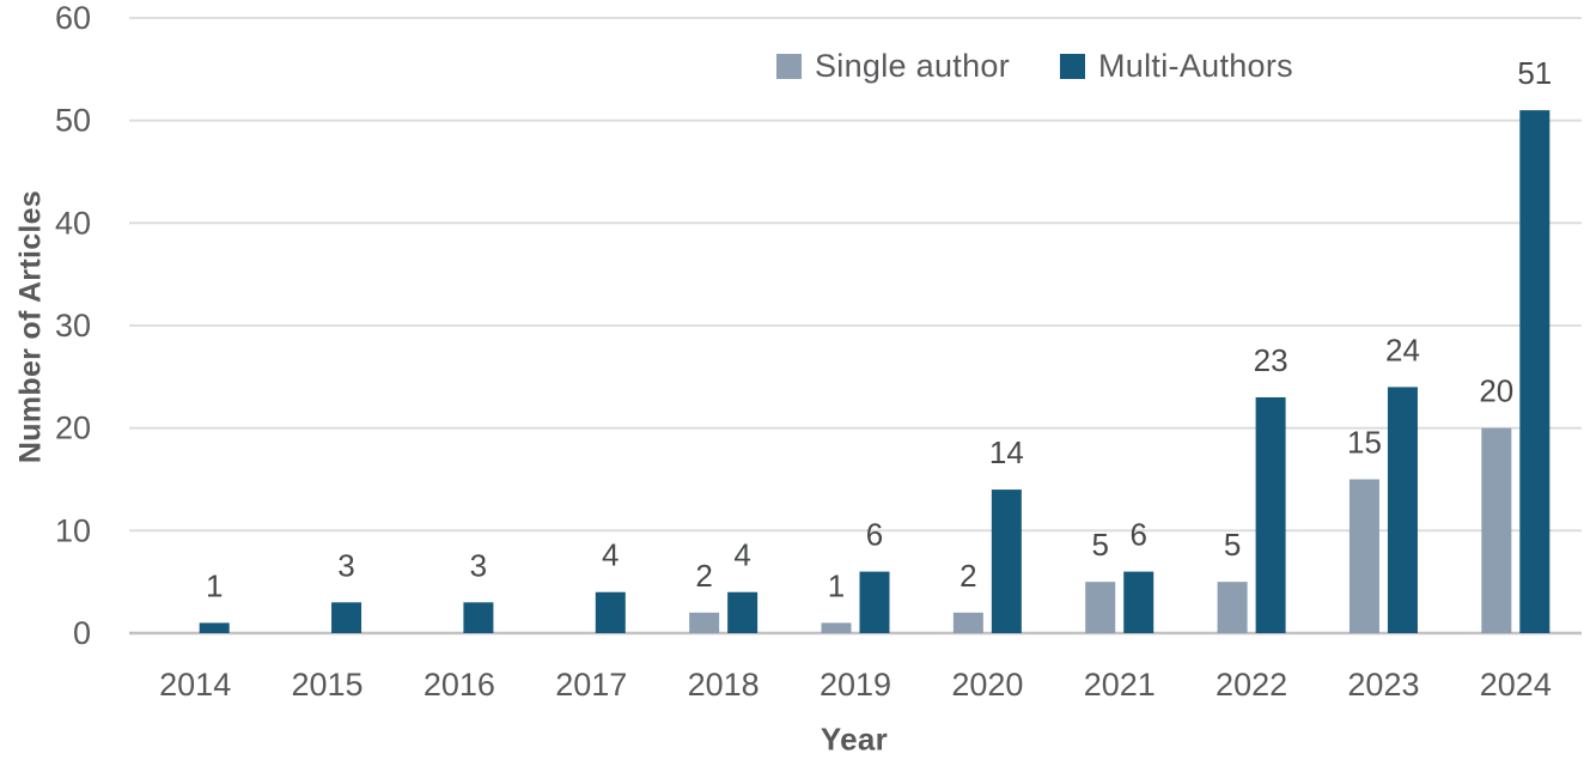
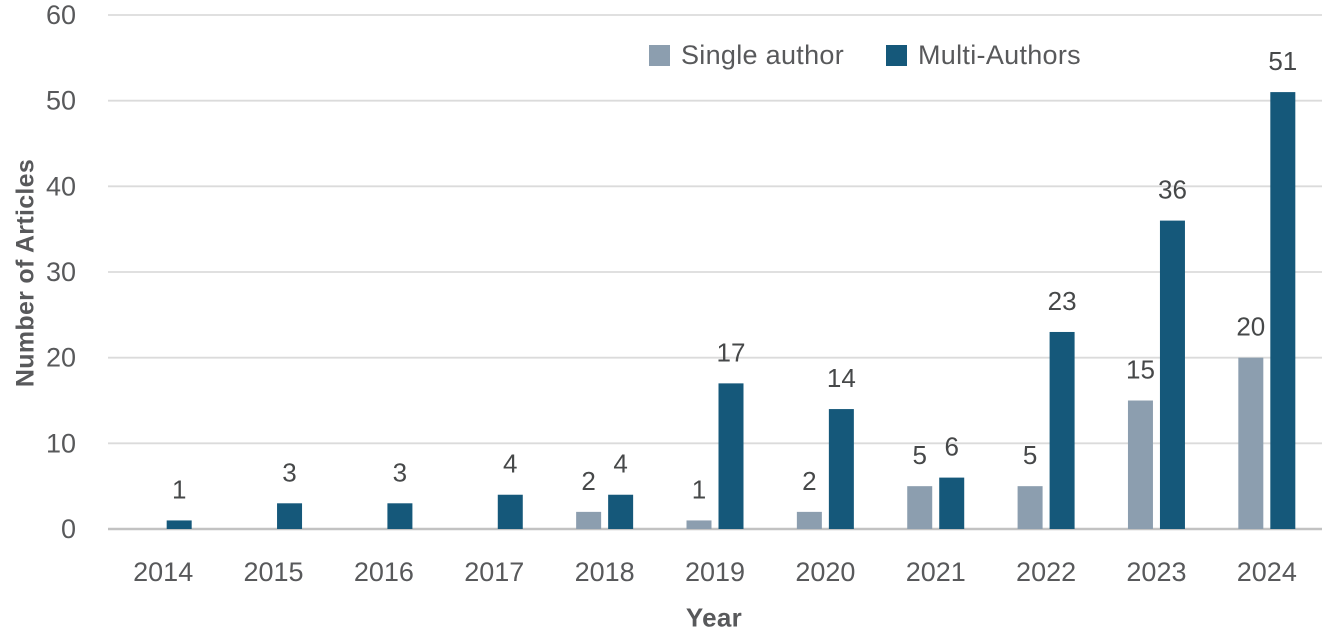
Multi-Authors/2019: 6 -> 17
Multi-Authors/2023: 24 -> 36
